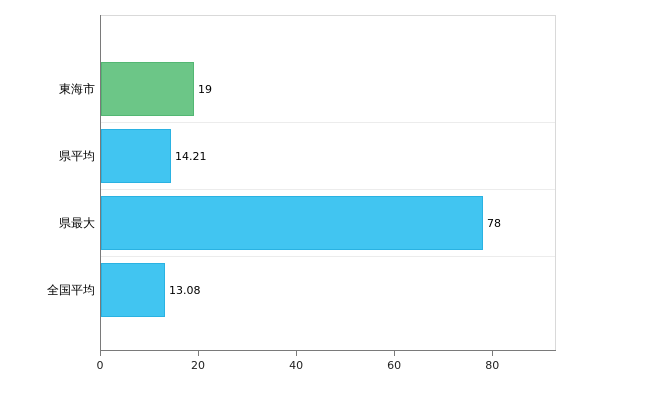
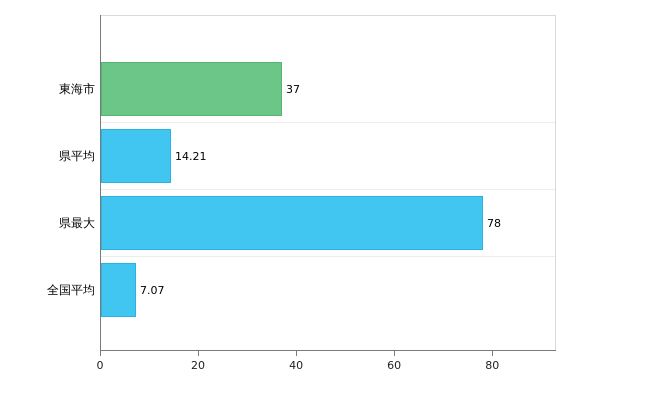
東海市: 19 -> 37
全国平均: 13.08 -> 7.07
